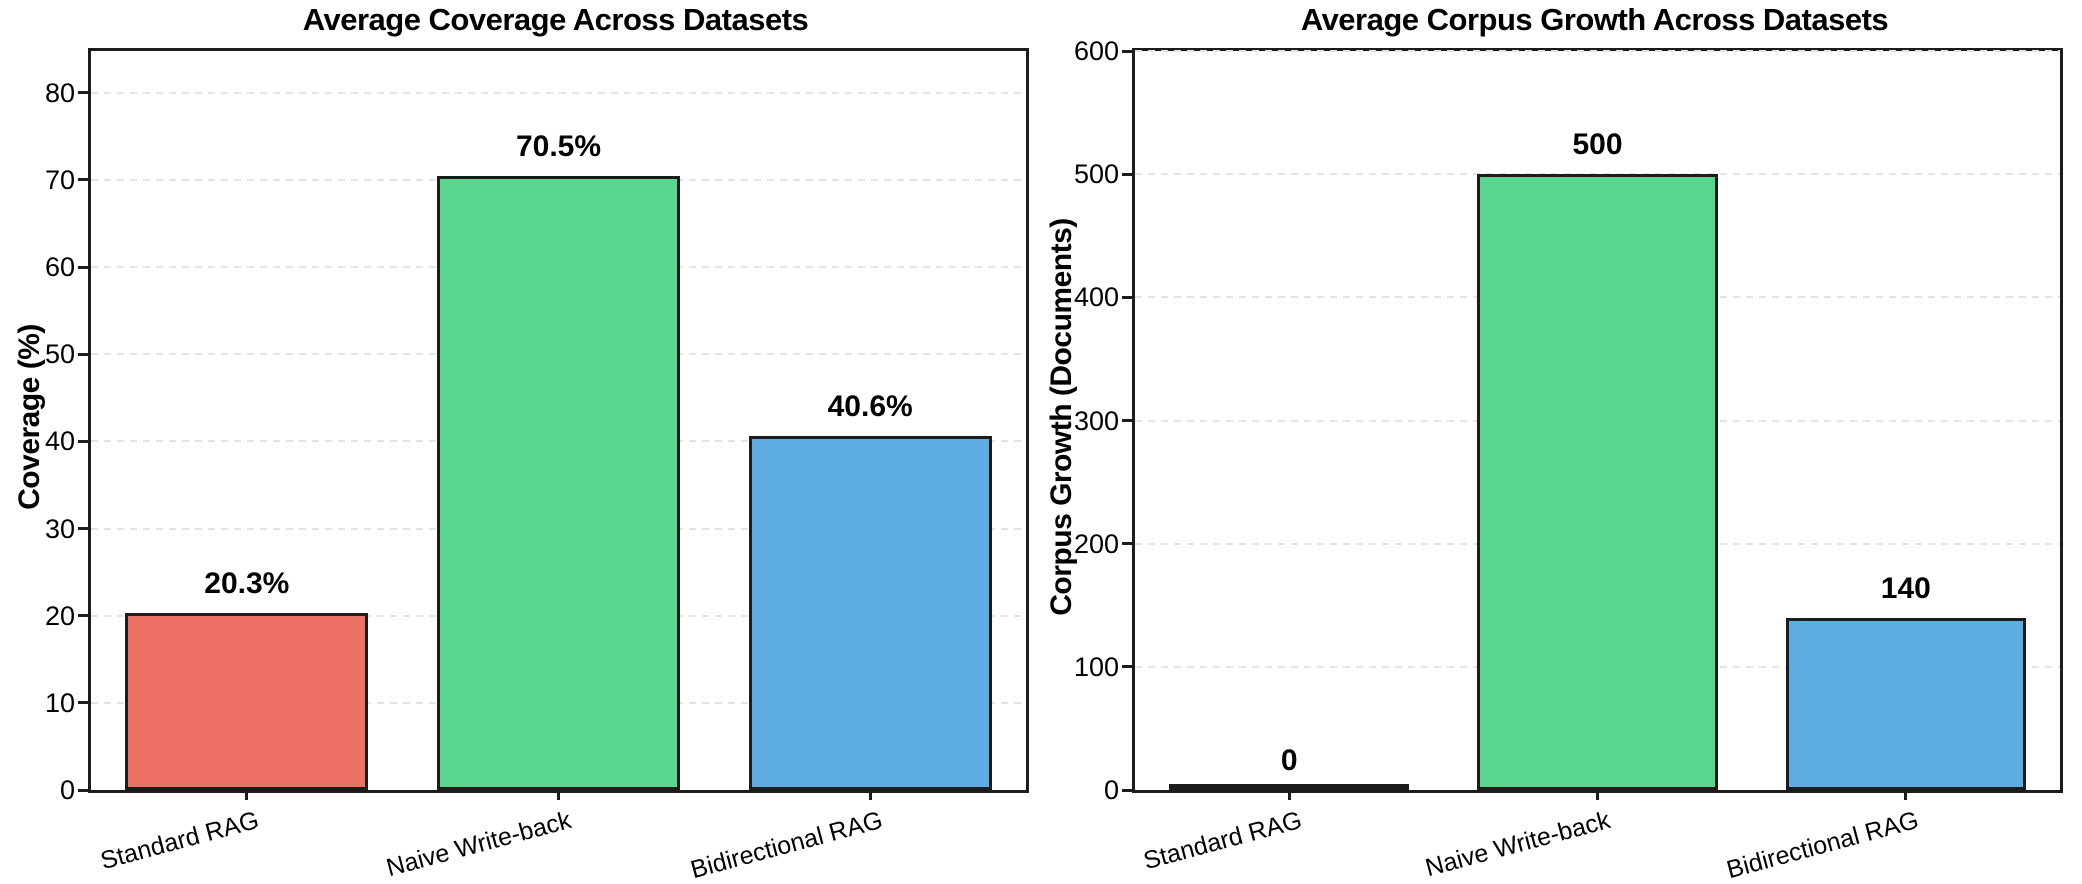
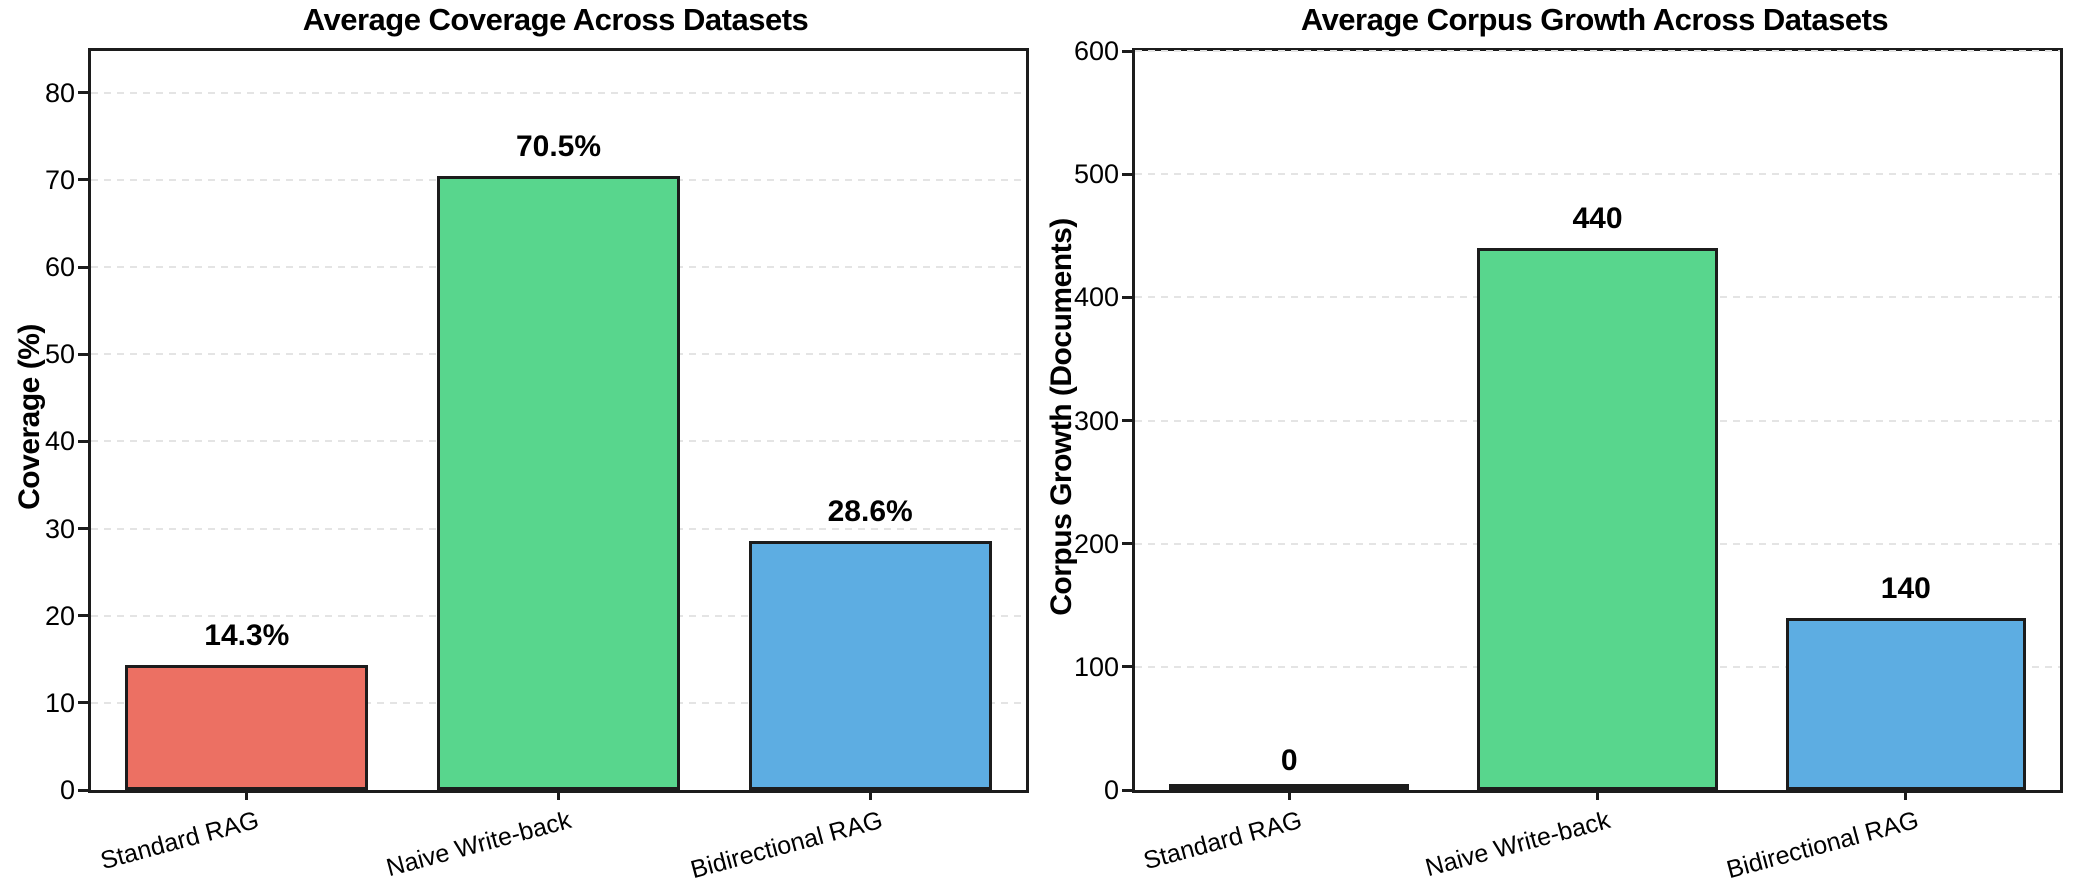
Average Coverage Across Datasets/Standard RAG: 20.3% -> 14.3%
Average Coverage Across Datasets/Bidirectional RAG: 40.6% -> 28.6%
Average Corpus Growth Across Datasets/Naive Write-back: 500 -> 440
